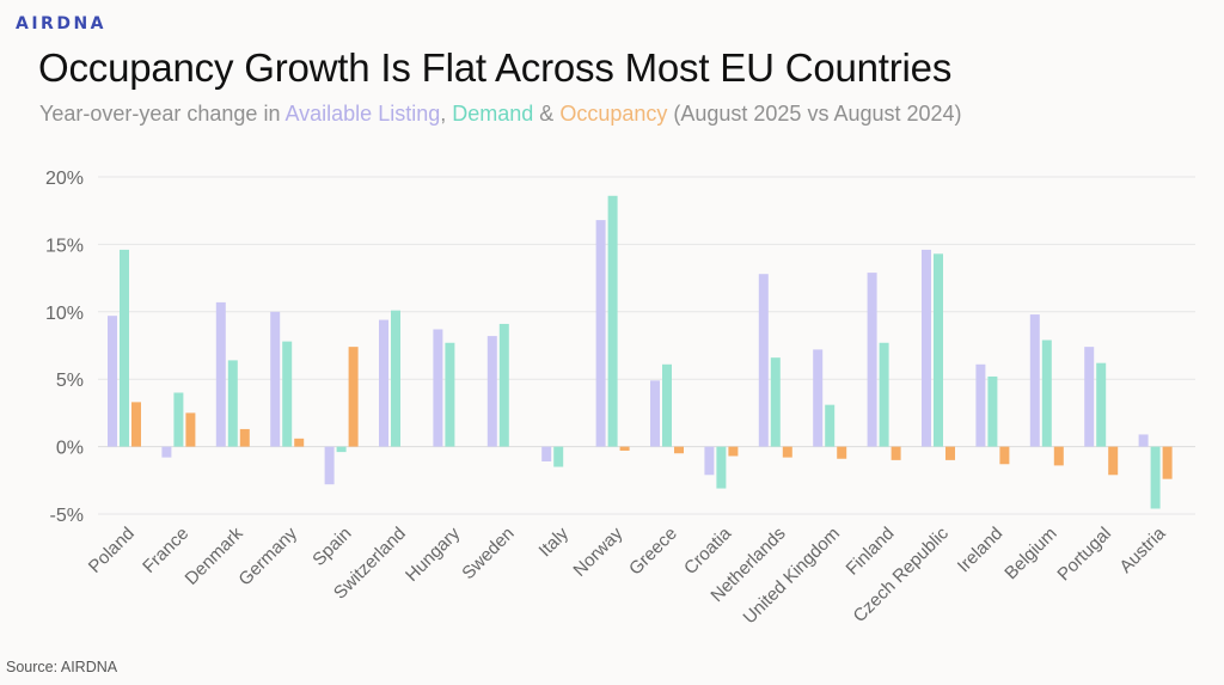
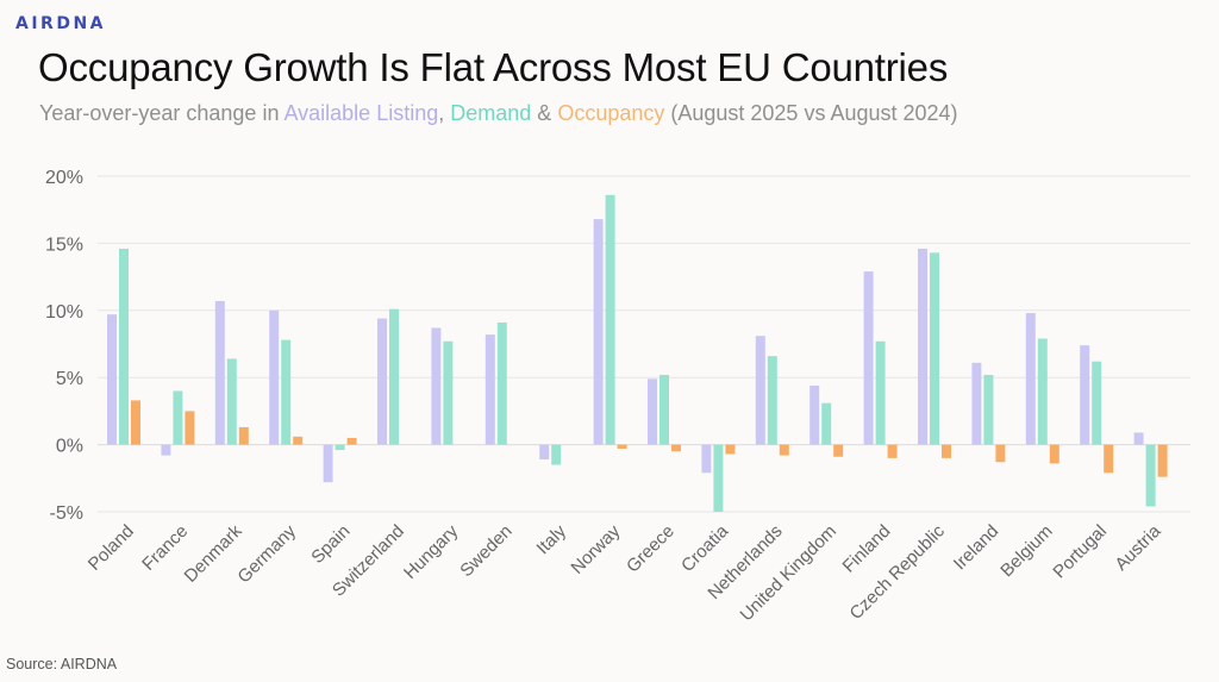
Occupancy/Spain: 7.4% -> 0.5%
Demand/Greece: 6.1% -> 5.2%
Demand/Croatia: -3.1% -> -5.0%
Available Listing/Netherlands: 12.8% -> 8.1%
Available Listing/United Kingdom: 7.2% -> 4.4%
